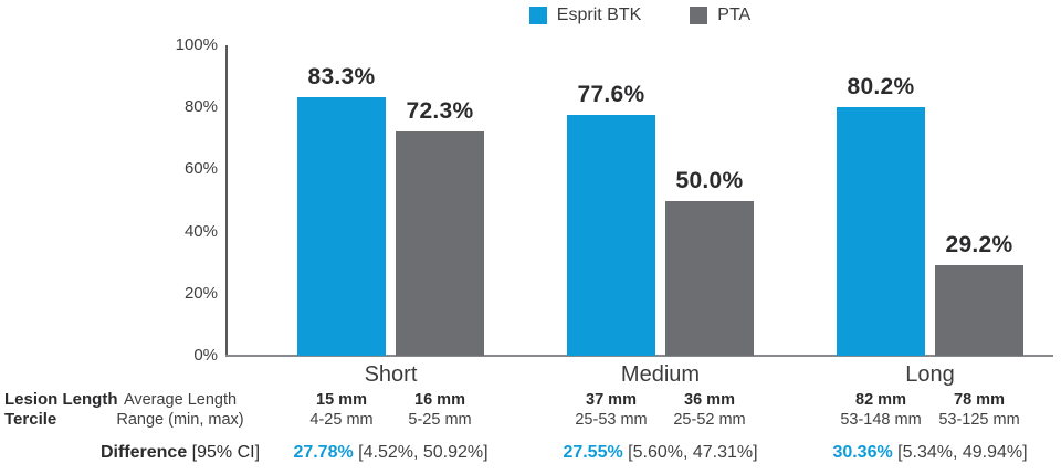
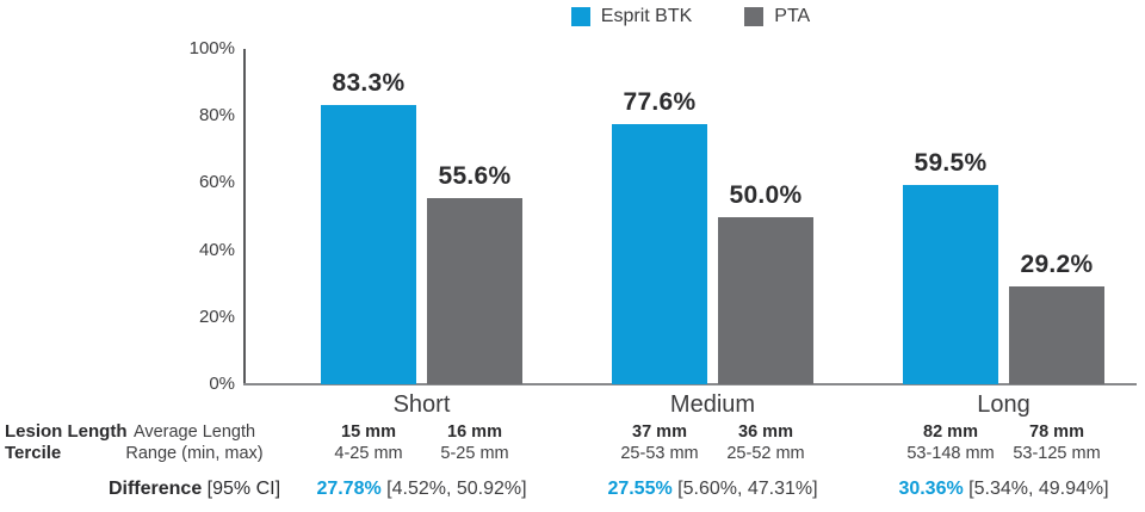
PTA/Short: 72.3% -> 55.6%
Esprit BTK/Long: 80.2% -> 59.5%
